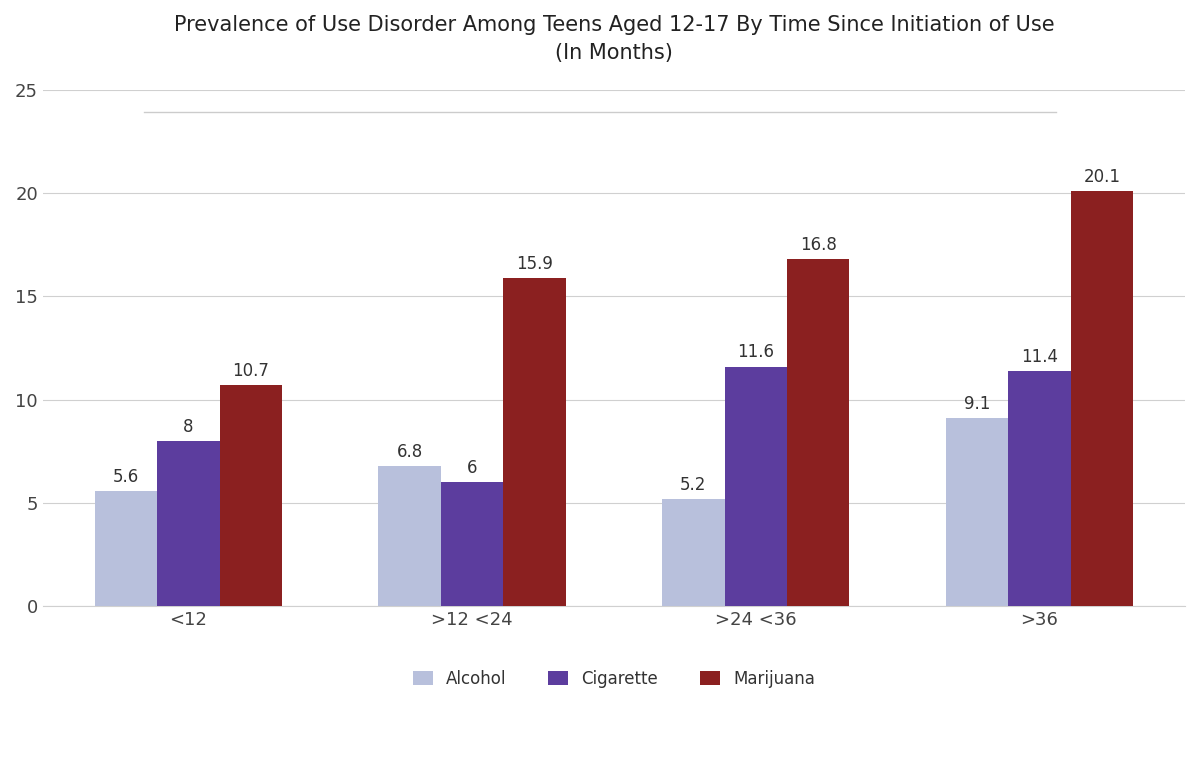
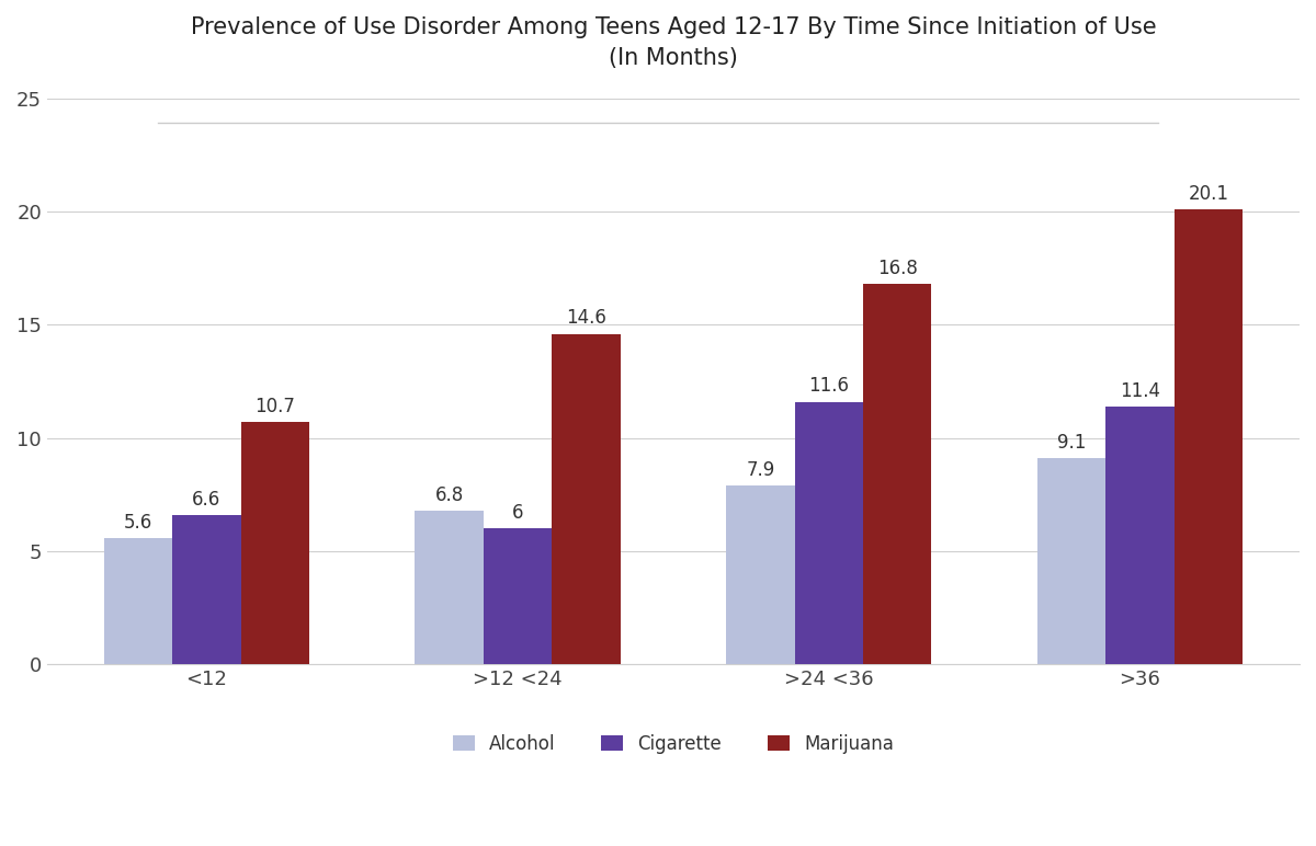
Cigarette/<12: 8 -> 6.6
Marijuana/>12 <24: 15.9 -> 14.6
Alcohol/>24 <36: 5.2 -> 7.9
